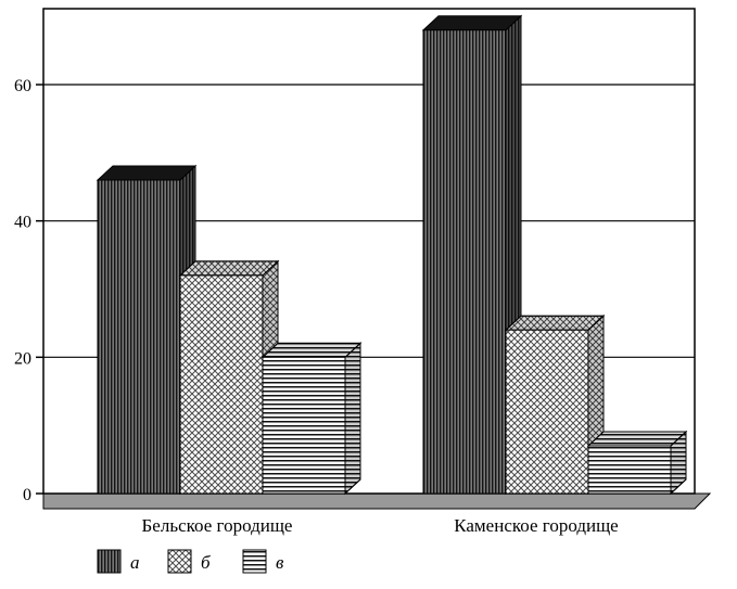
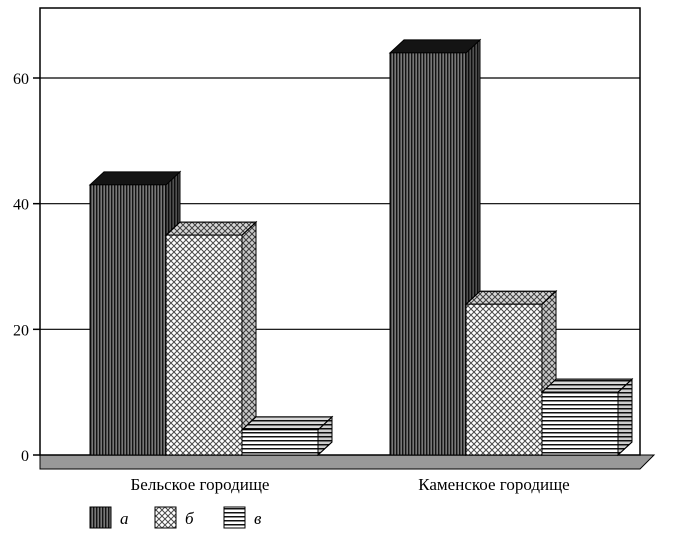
а/Бельское городище: 46 -> 43
б/Бельское городище: 32 -> 35
в/Бельское городище: 20 -> 4
а/Каменское городище: 68 -> 64
в/Каменское городище: 7 -> 10
